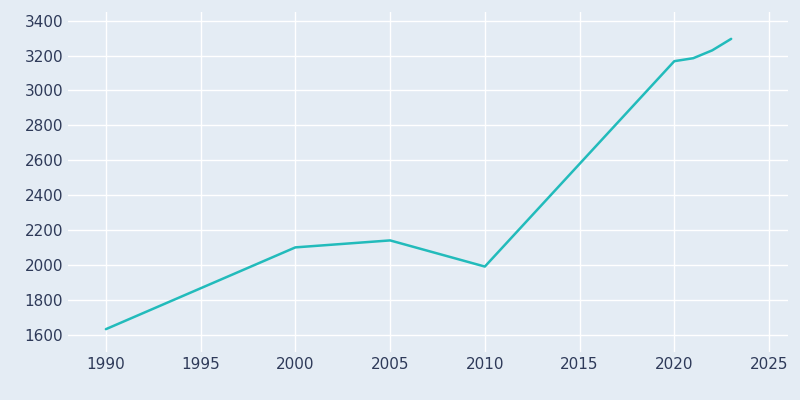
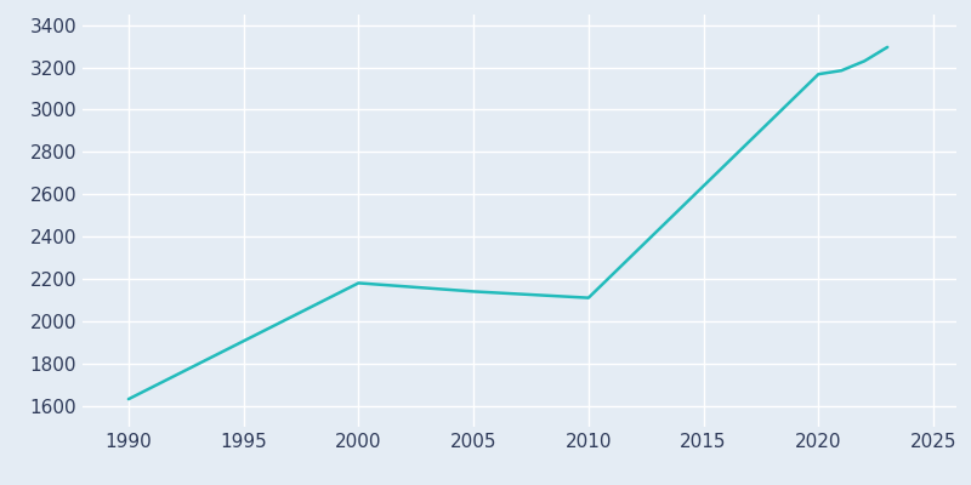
2000: 2100 -> 2180
2010: 1990 -> 2110
